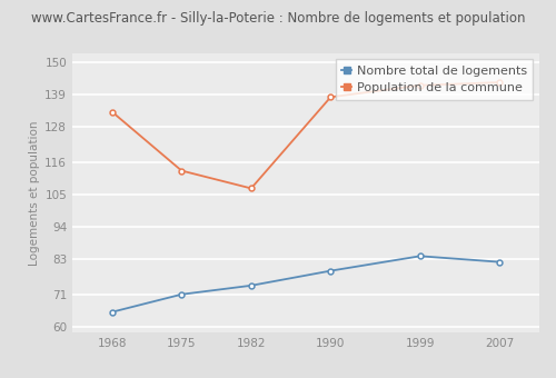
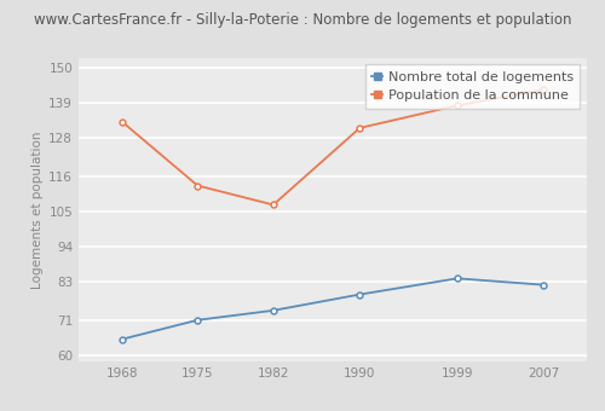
Population de la commune/1990: 138 -> 131
Population de la commune/1999: 142 -> 138
